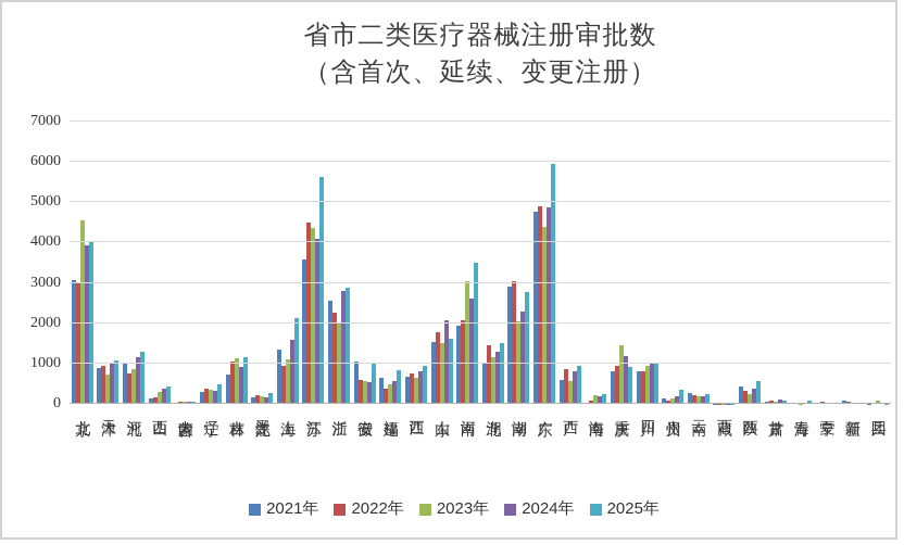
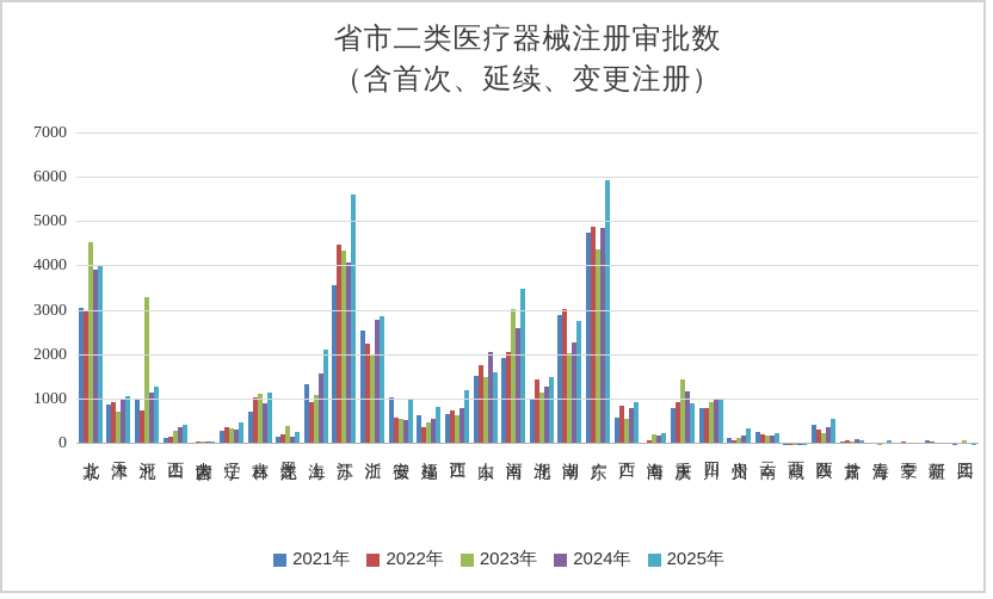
2023年/河北: 900 -> 3300
2023年/黑龙江: 200 -> 400
2025年/江西: 900 -> 1200
